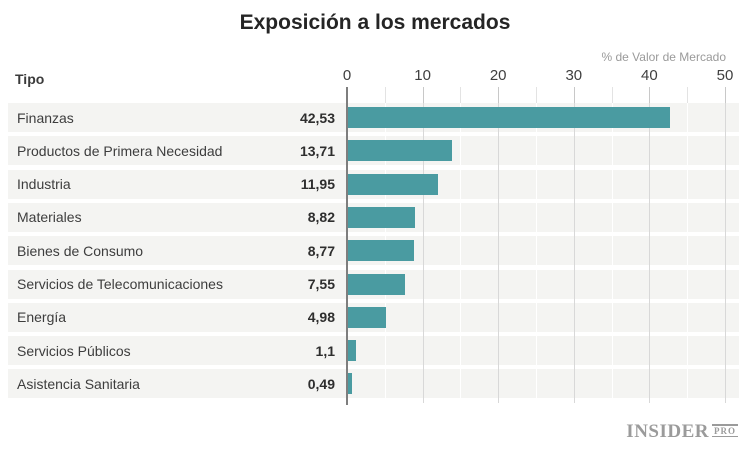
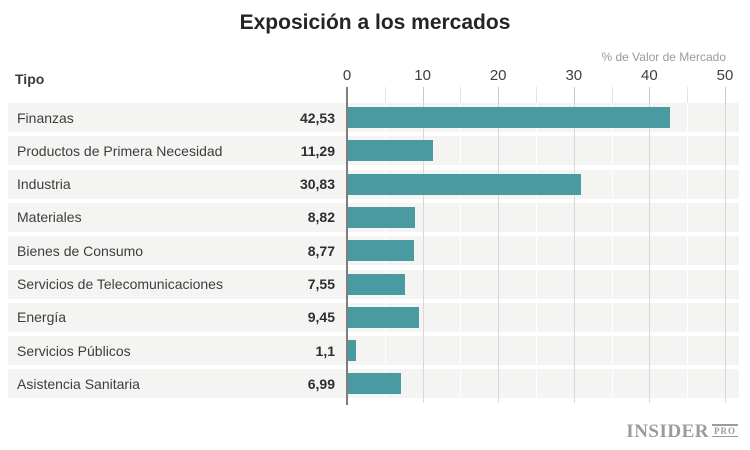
Productos de Primera Necesidad: 13,71 -> 11,29
Industria: 11,95 -> 30,83
Energía: 4,98 -> 9,45
Asistencia Sanitaria: 0,49 -> 6,99
